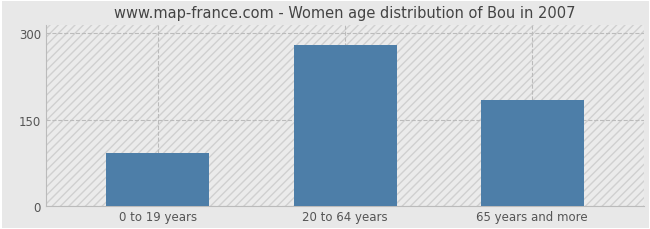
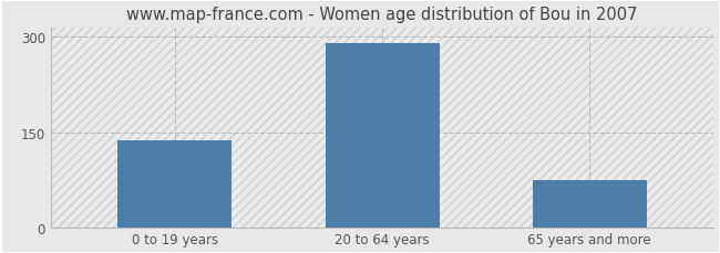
0 to 19 years: 92 -> 137
20 to 64 years: 280 -> 290
65 years and more: 184 -> 75
